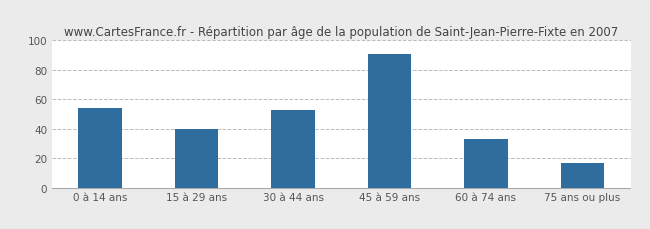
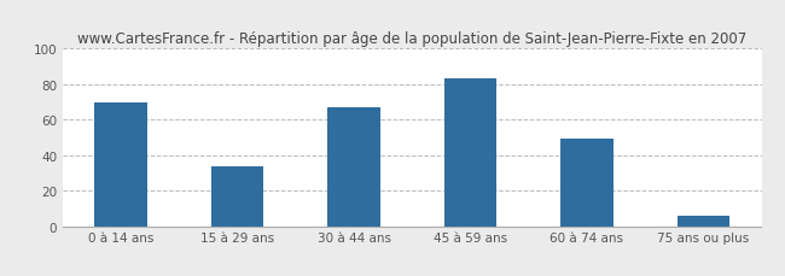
0 à 14 ans: 54 -> 70
15 à 29 ans: 40 -> 34
30 à 44 ans: 53 -> 67
45 à 59 ans: 91 -> 83
60 à 74 ans: 33 -> 49
75 ans ou plus: 17 -> 6
